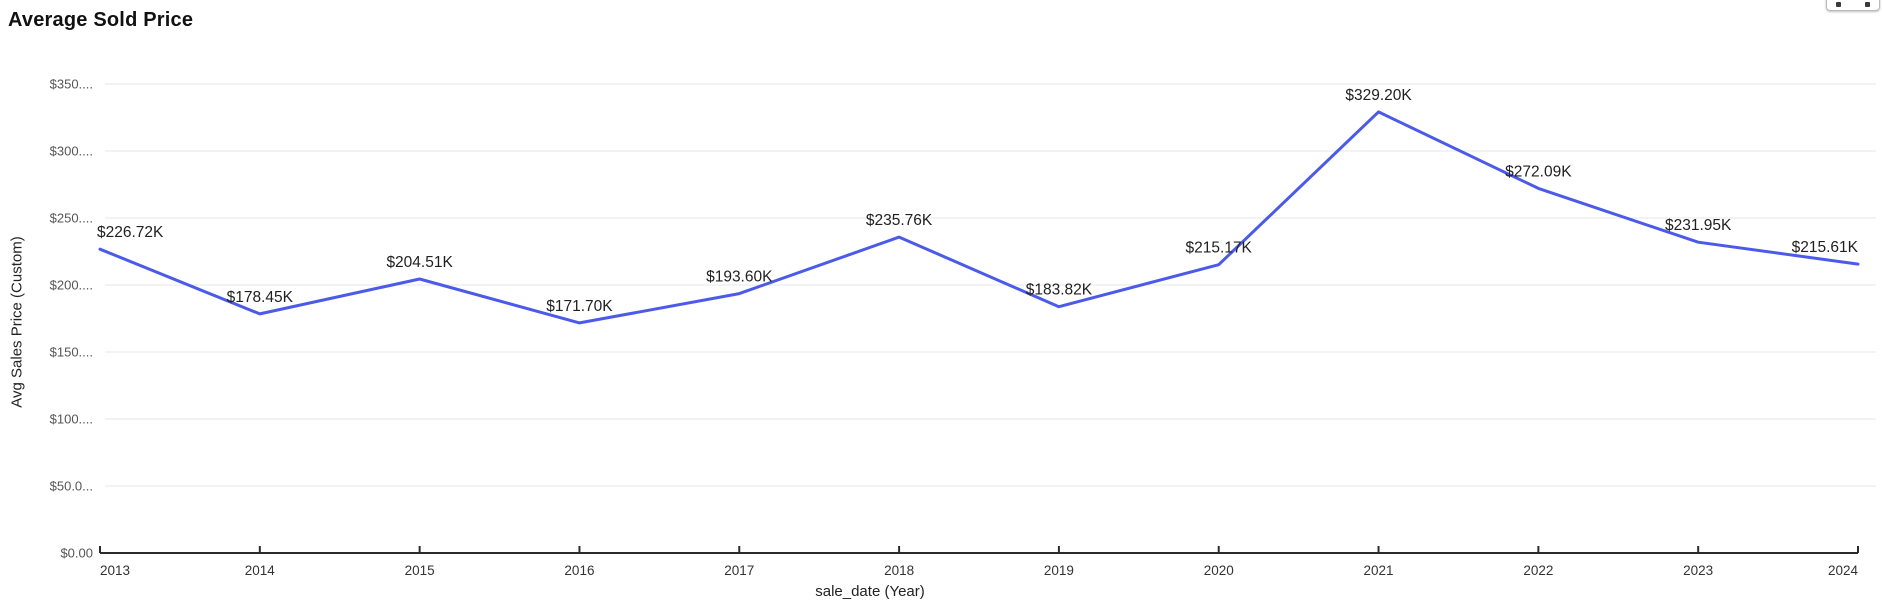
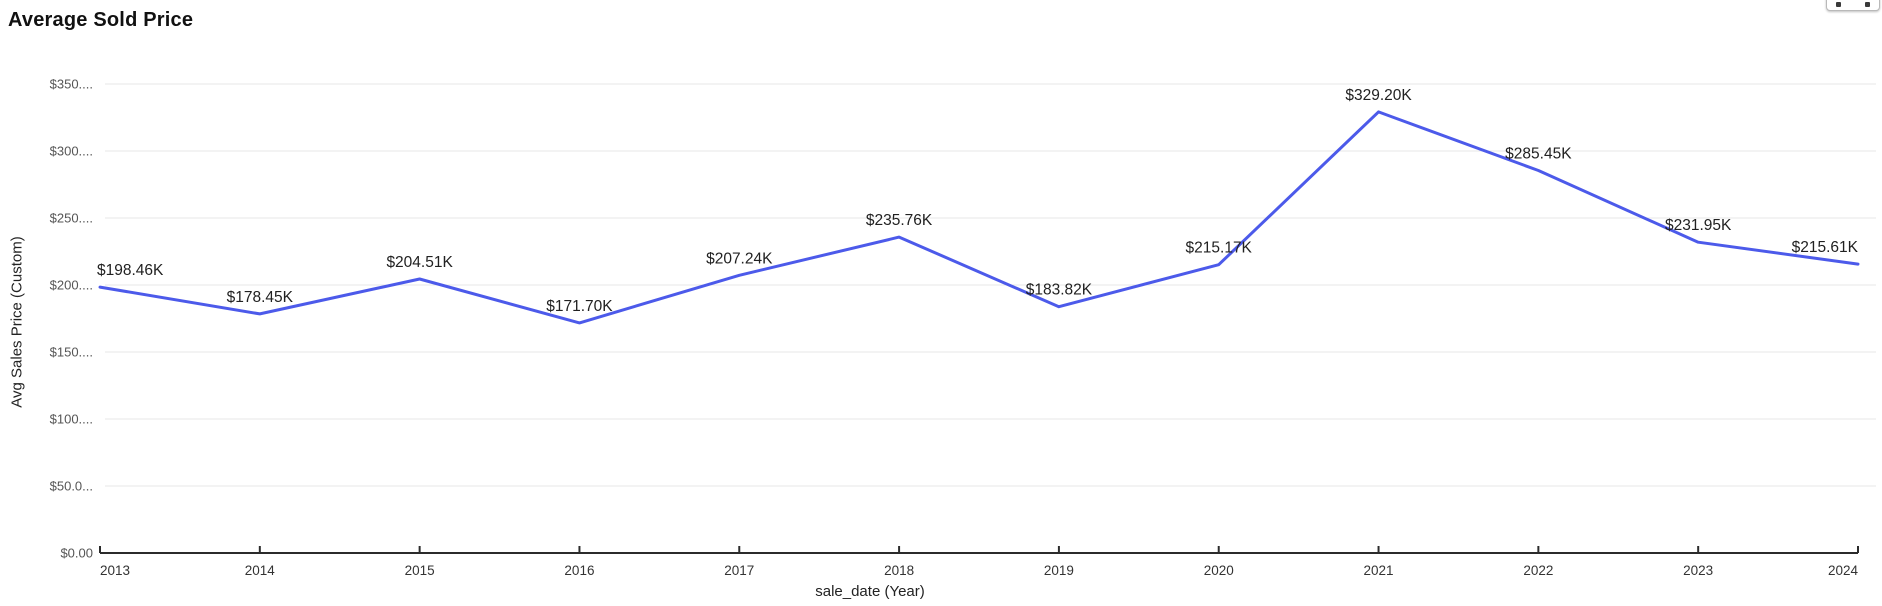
2013: $226.72K -> $198.46K
2017: $193.60K -> $207.24K
2022: $272.09K -> $285.45K
